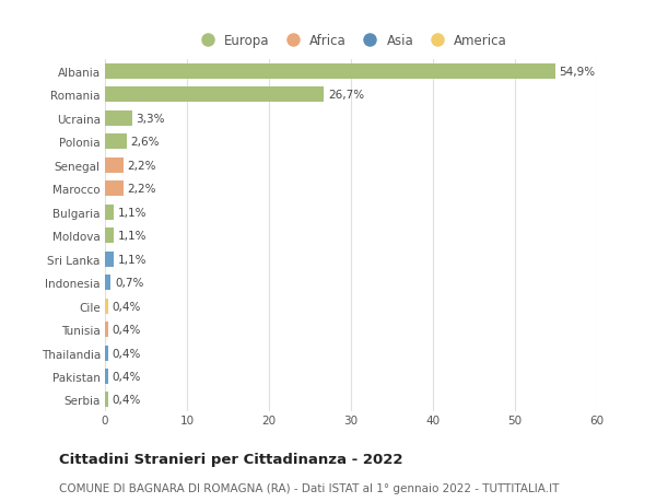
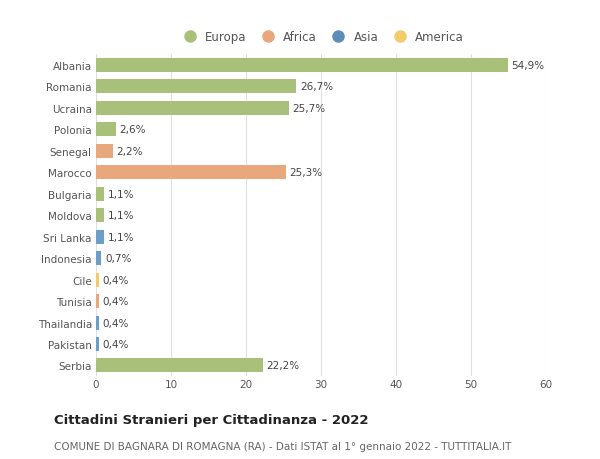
Ucraina: 3,3% -> 25,7%
Marocco: 2,2% -> 25,3%
Serbia: 0,4% -> 22,2%
